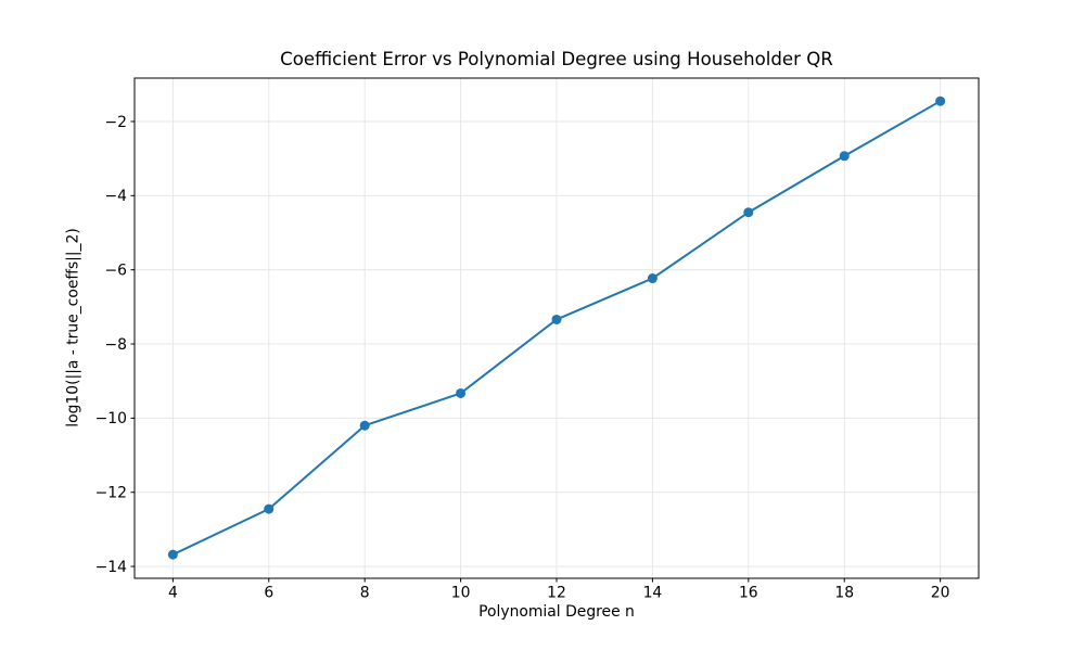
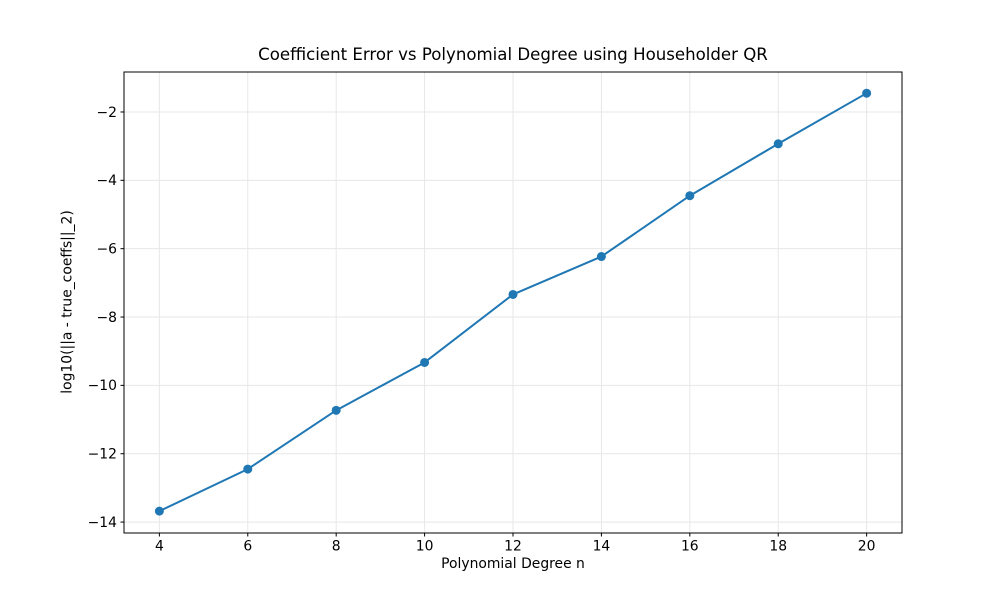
8: -10.2 -> -10.7
